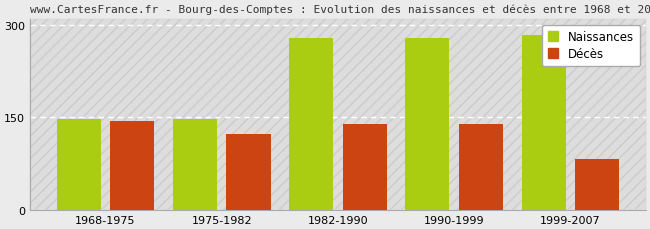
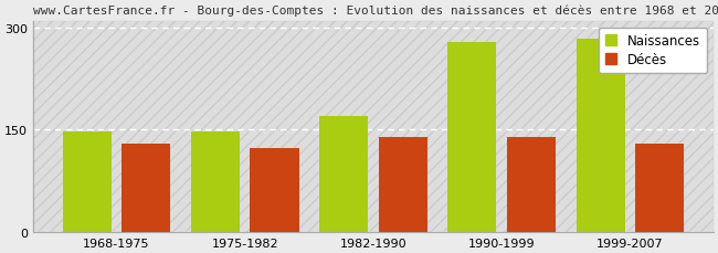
Décès/1968-1975: 144 -> 130
Naissances/1982-1990: 278 -> 170
Décès/1999-2007: 82 -> 130
